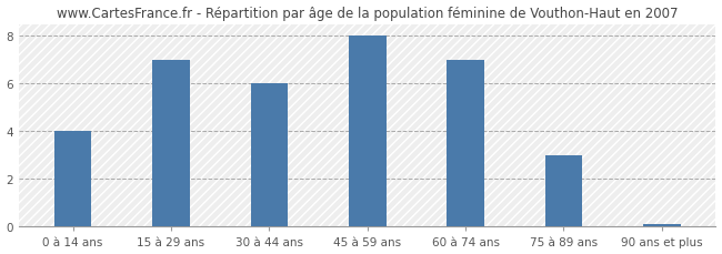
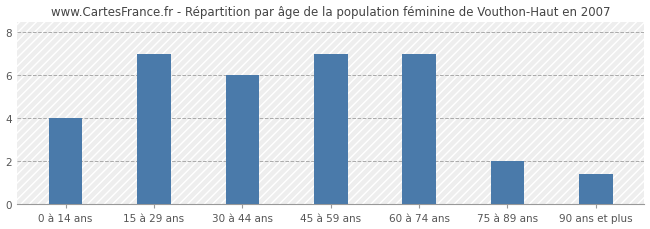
45 à 59 ans: 8.0 -> 7.0
75 à 89 ans: 3.0 -> 2.0
90 ans et plus: 0.1 -> 1.4
